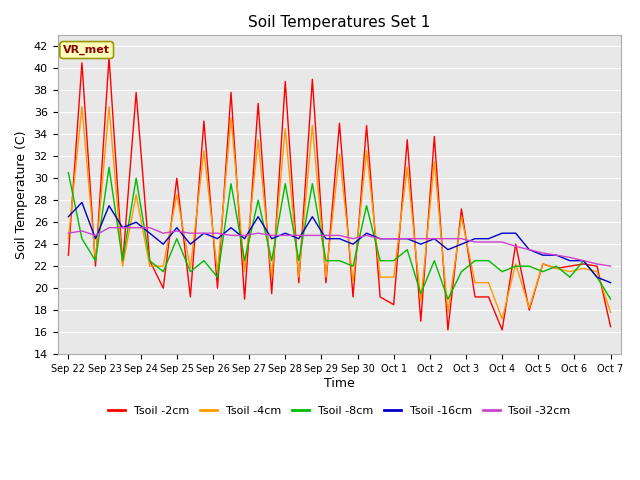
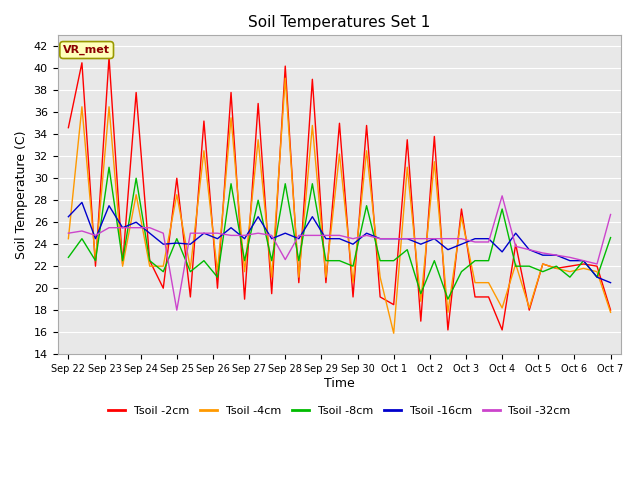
Tsoil -2cm/Sep 22: 23.0 -> 34.6
Tsoil -8cm/Sep 22: 30.5 -> 22.8
Tsoil -16cm/Sep 25: 25.5 -> 24.1
Tsoil -32cm/Sep 25: 25.2 -> 18.0
Tsoil -2cm/Sep 28: 38.8 -> 40.2
Tsoil -4cm/Sep 28: 34.5 -> 39.1
Tsoil -32cm/Sep 28: 24.8 -> 22.6
Tsoil -4cm/Oct 1: 21.0 -> 15.9
Tsoil -4cm/Oct 4: 17.2 -> 18.2
Tsoil -8cm/Oct 4: 21.5 -> 27.2
Tsoil -16cm/Oct 4: 25.0 -> 23.3
Tsoil -32cm/Oct 4: 24.2 -> 28.4
Tsoil -2cm/Oct 7: 16.5 -> 18.0
Tsoil -8cm/Oct 7: 19.0 -> 24.6
Tsoil -32cm/Oct 7: 22.0 -> 26.7
